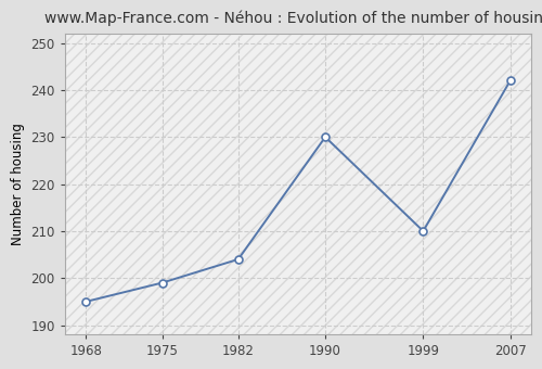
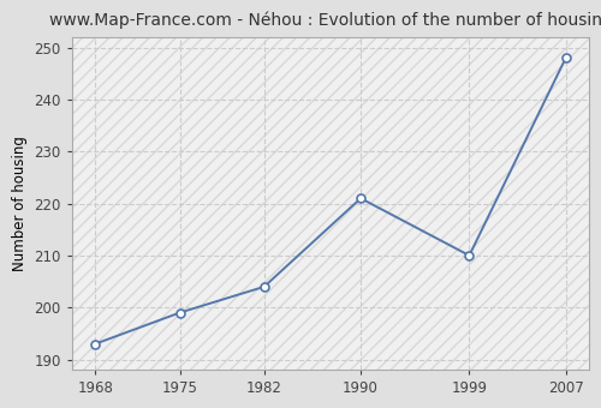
1968: 195 -> 193
1990: 230 -> 221
2007: 242 -> 248
